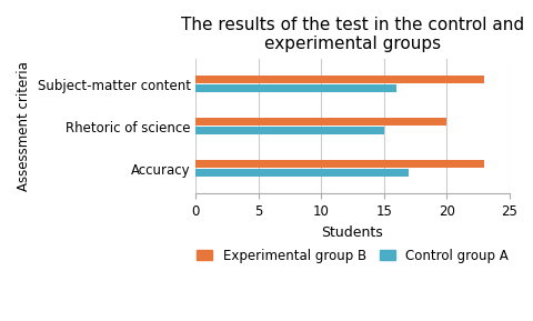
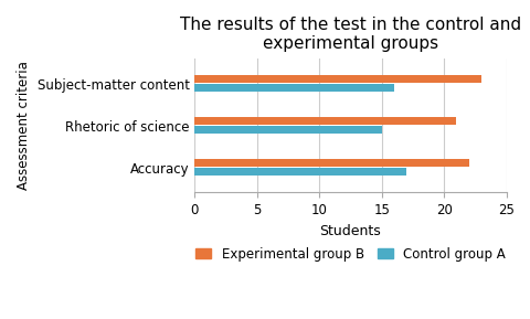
Experimental group B/Rhetoric of science: 20 -> 21
Experimental group B/Accuracy: 23 -> 22
